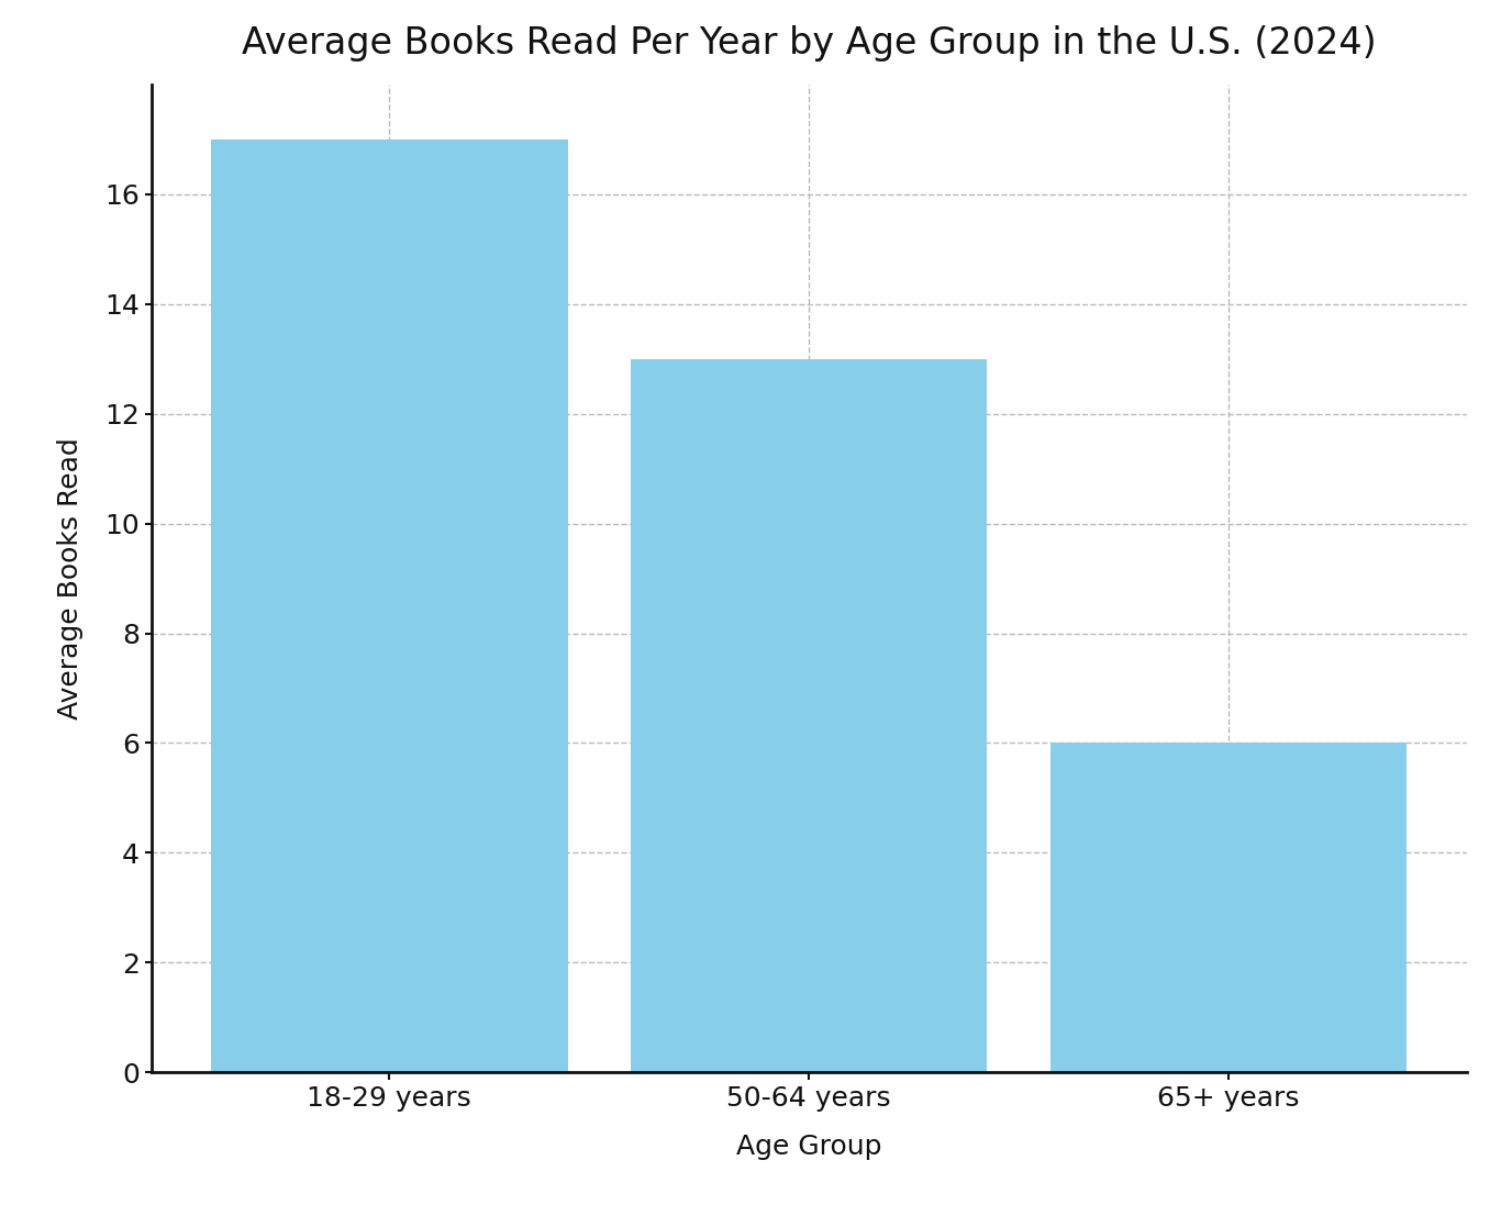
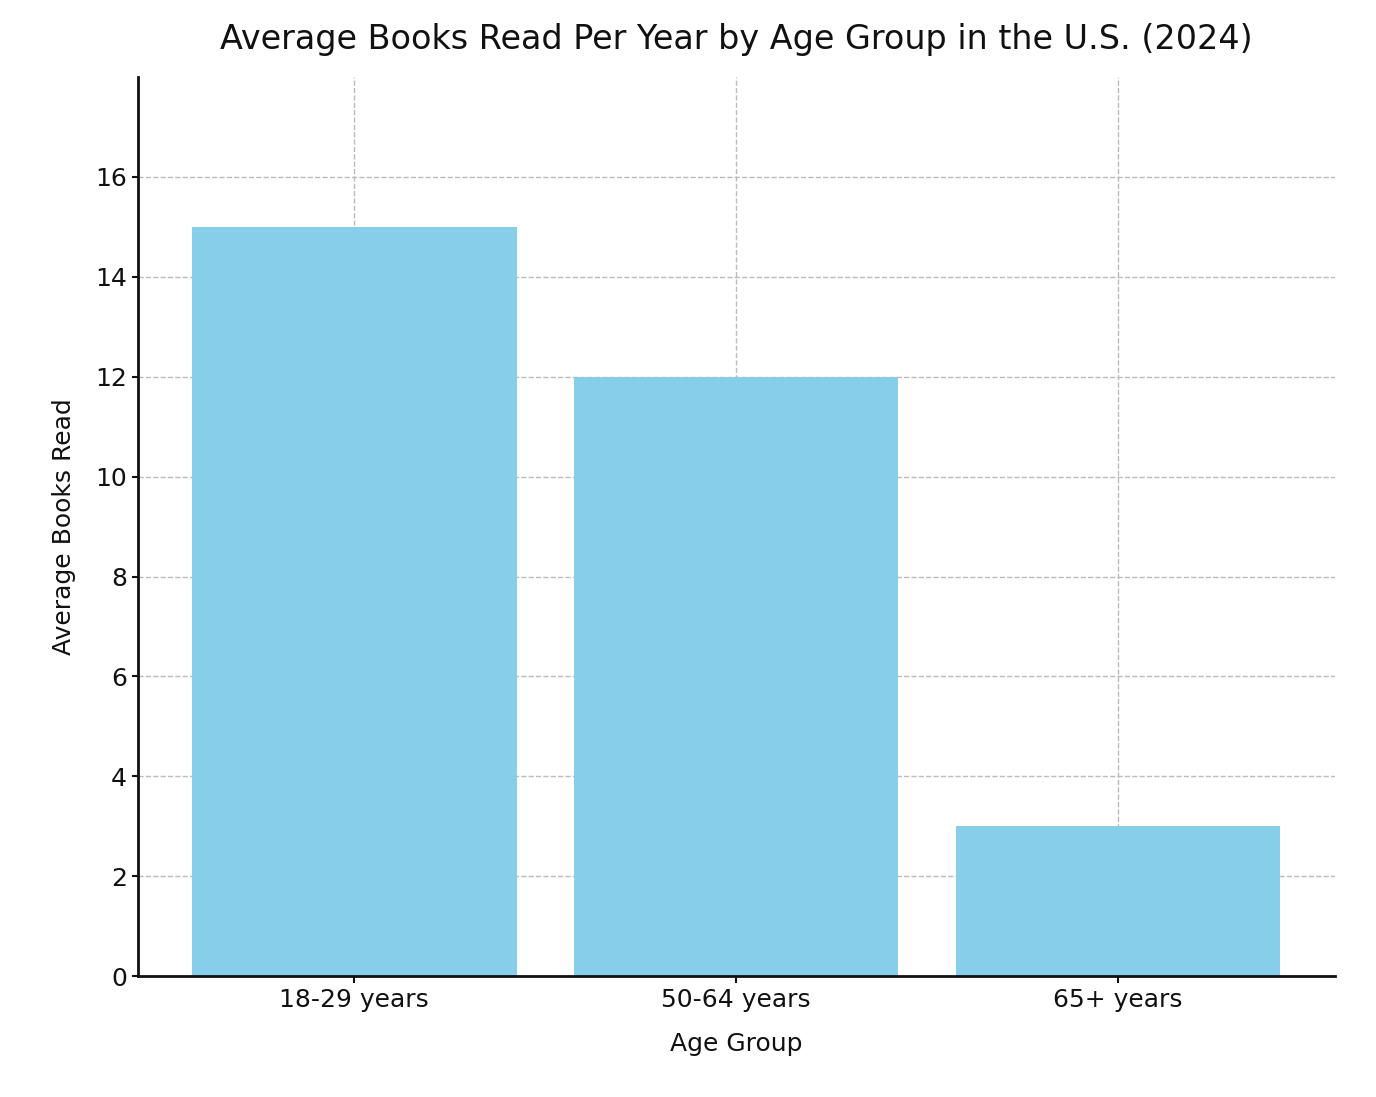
18-29 years: 17 -> 15
50-64 years: 13 -> 12
65+ years: 6 -> 3
